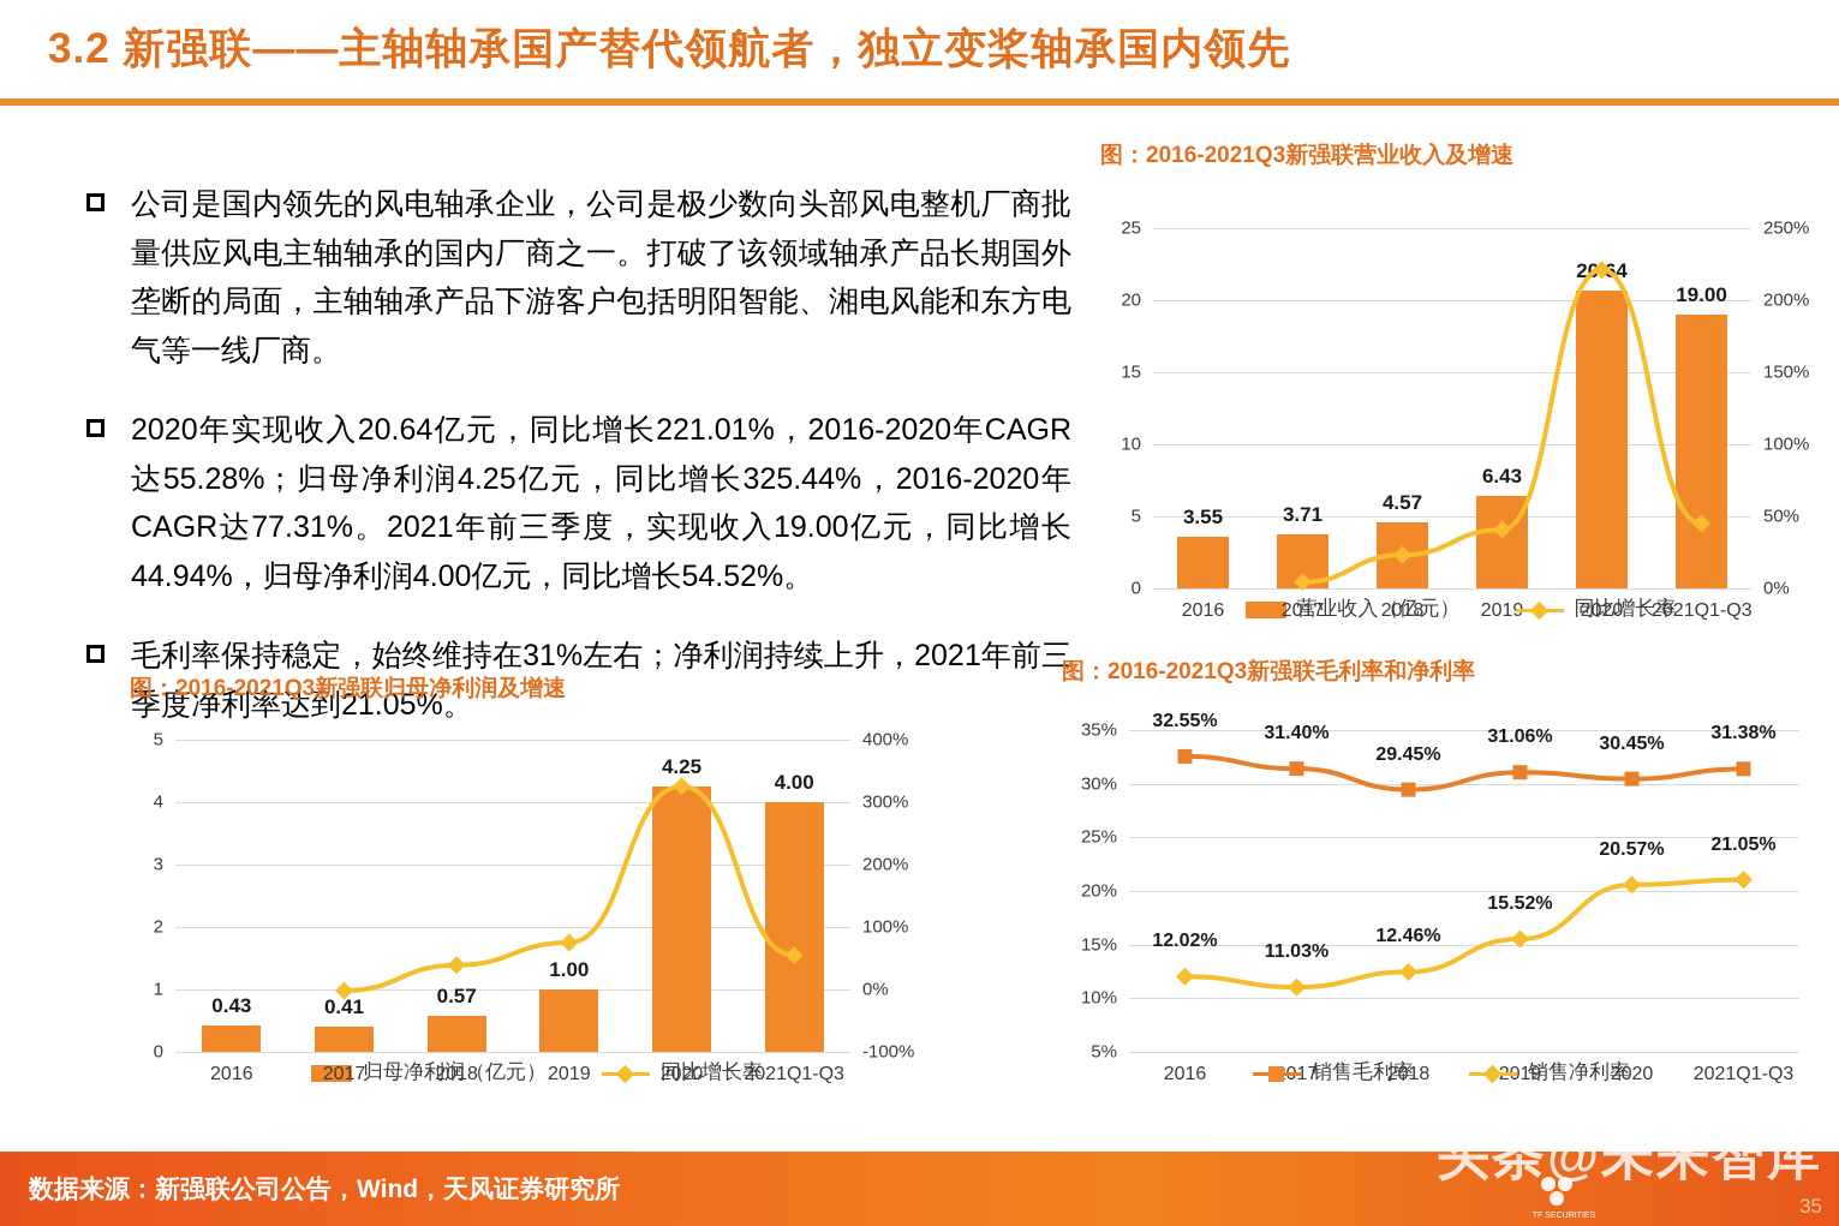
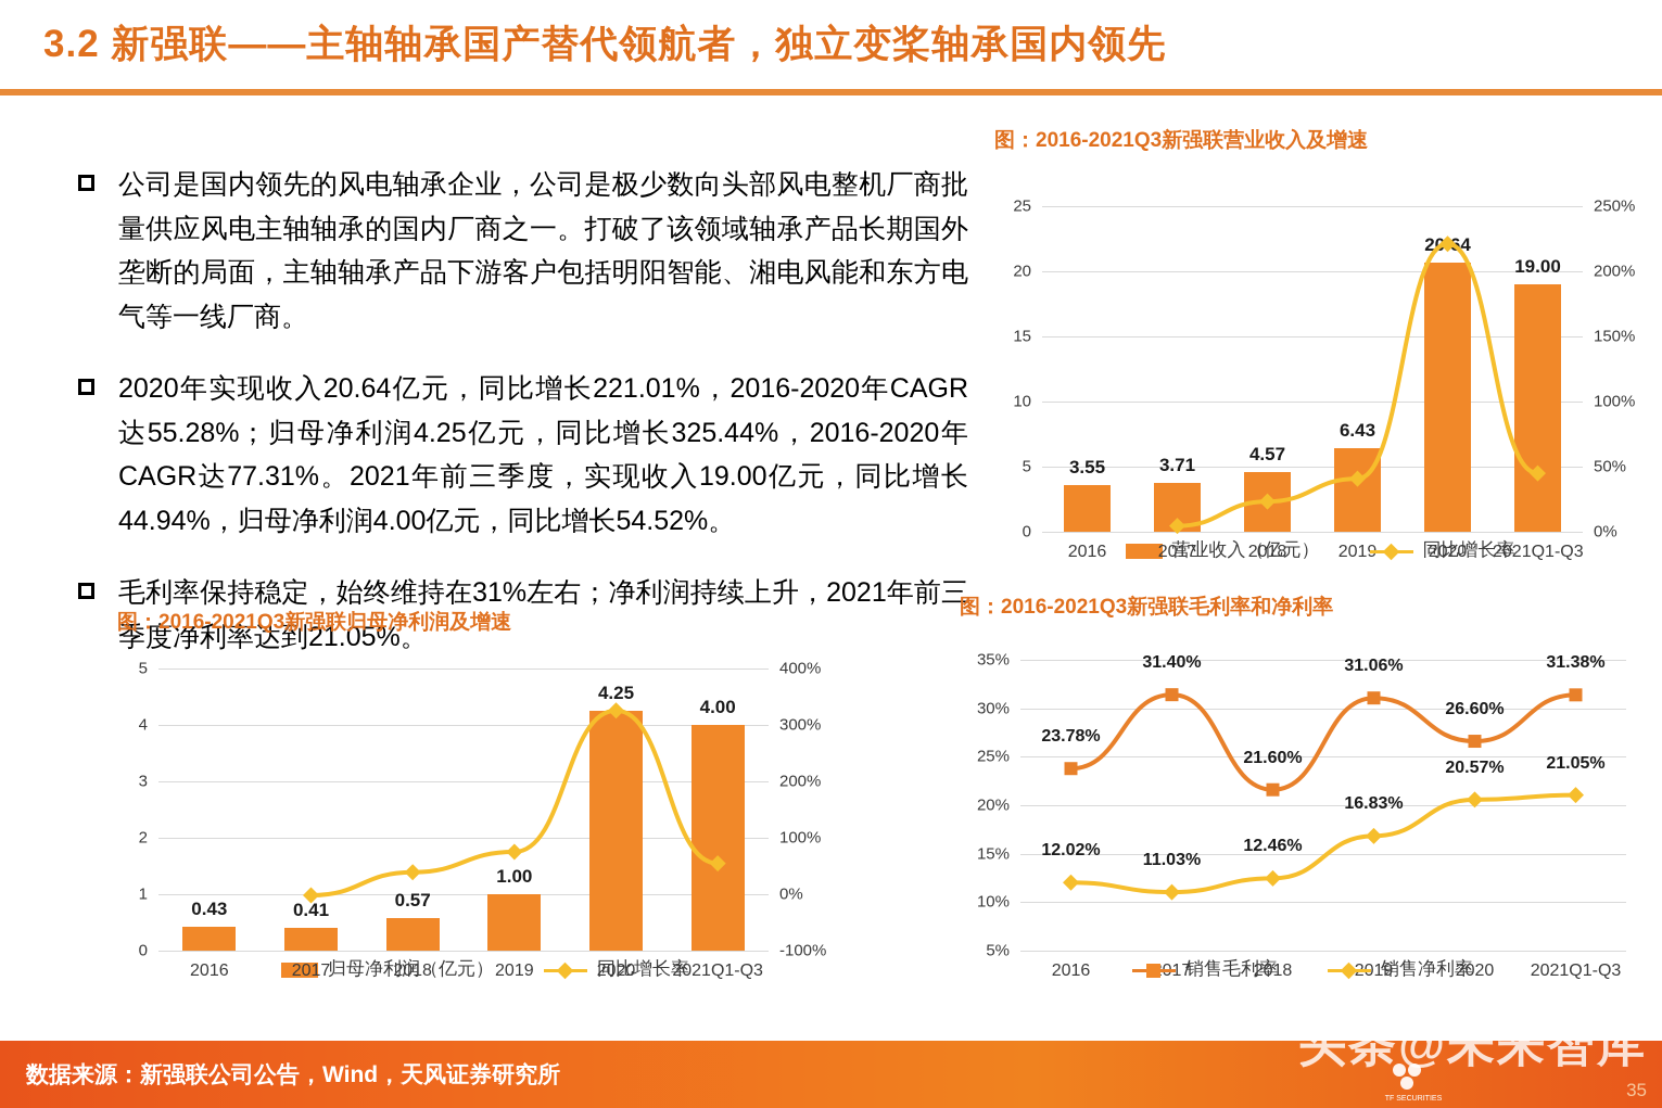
图：2016-2021Q3新强联毛利率和净利率/销售毛利率/2016: 32.55% -> 23.78%
图：2016-2021Q3新强联毛利率和净利率/销售毛利率/2018: 29.45% -> 21.60%
图：2016-2021Q3新强联毛利率和净利率/销售净利率/2019: 15.52% -> 16.83%
图：2016-2021Q3新强联毛利率和净利率/销售毛利率/2020: 30.45% -> 26.60%
